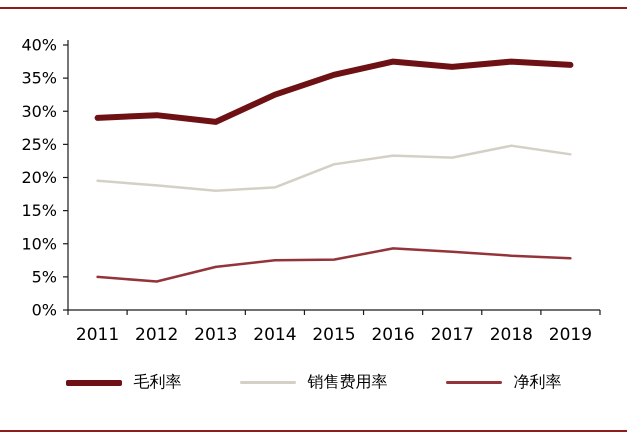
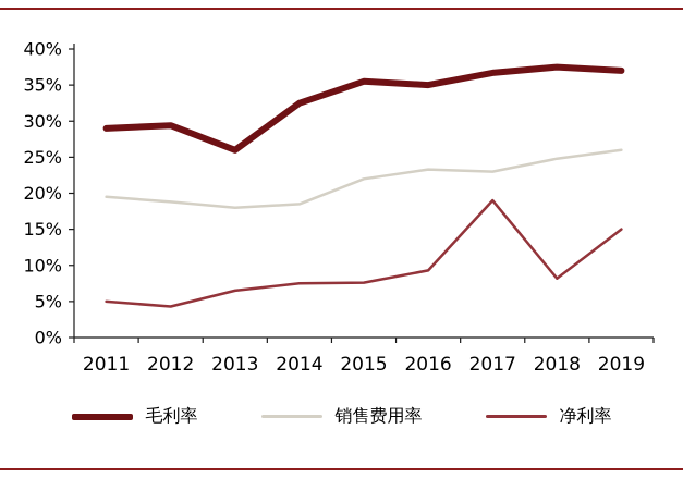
毛利率/2013: 28% -> 26%
毛利率/2016: 38% -> 35%
净利率/2017: 9% -> 19%
销售费用率/2019: 24% -> 26%
净利率/2019: 8% -> 15%
